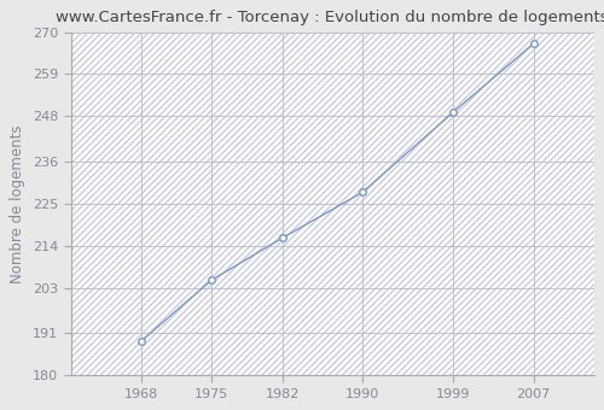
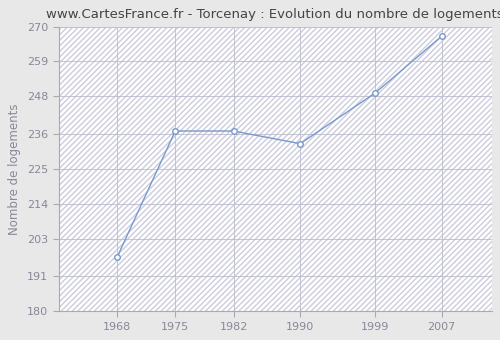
1968: 189 -> 197
1975: 205 -> 237
1982: 216 -> 237
1990: 228 -> 233
